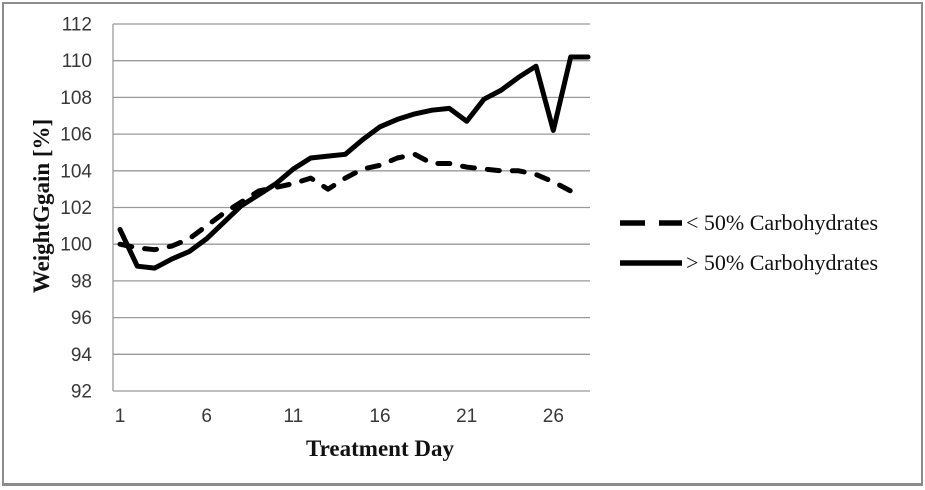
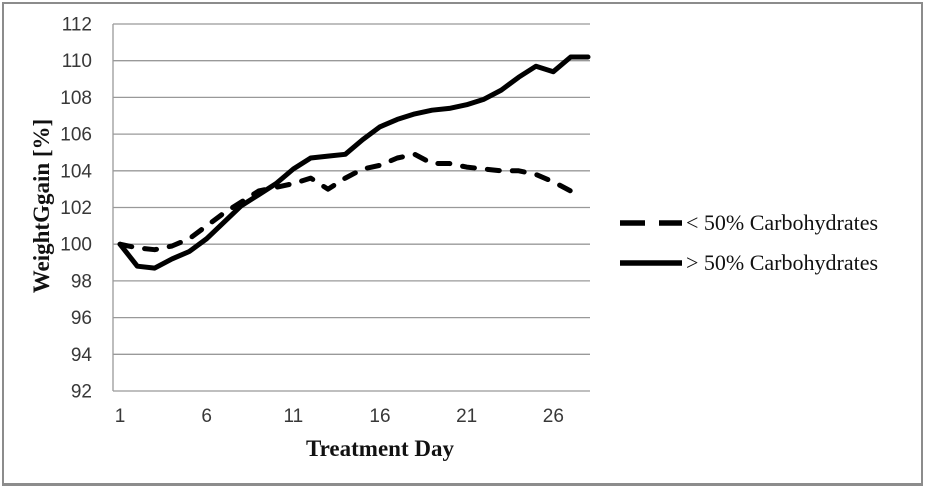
> 50% Carbohydrates/1: 100.8 -> 100.0
> 50% Carbohydrates/21: 106.7 -> 107.6
> 50% Carbohydrates/26: 106.2 -> 109.4
